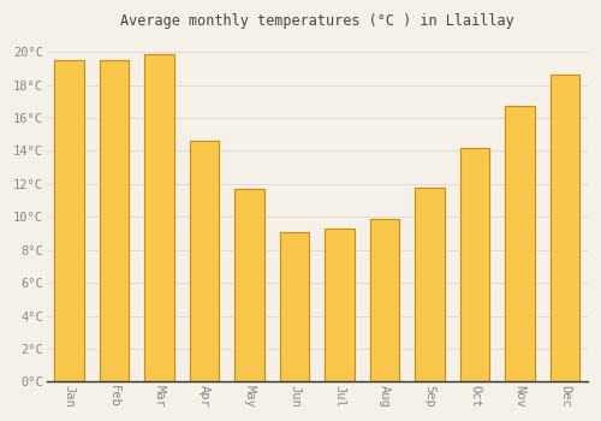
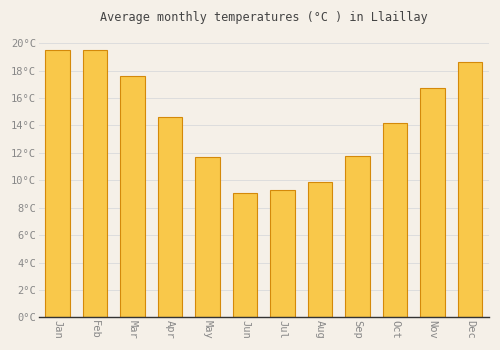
Mar: 19.9°C -> 17.6°C
